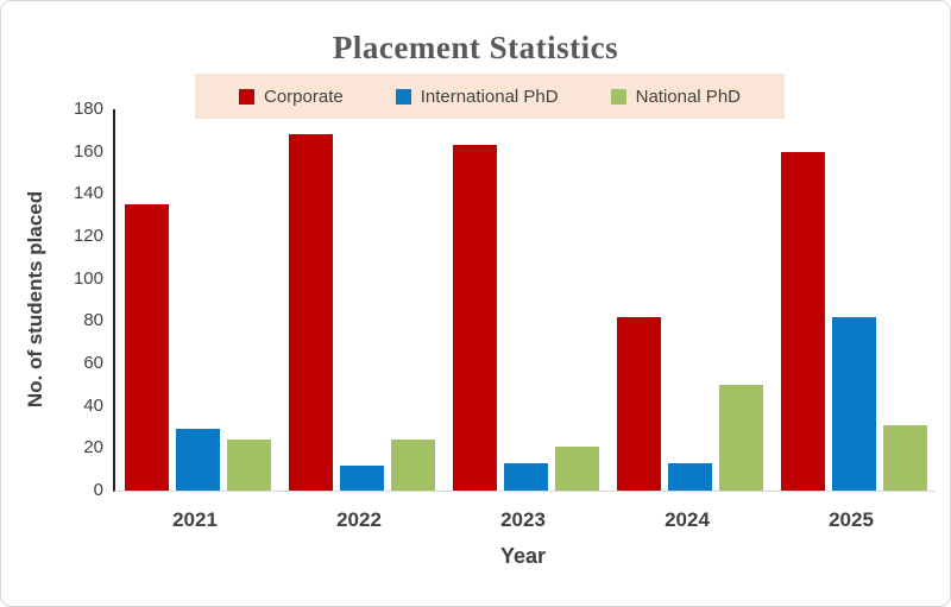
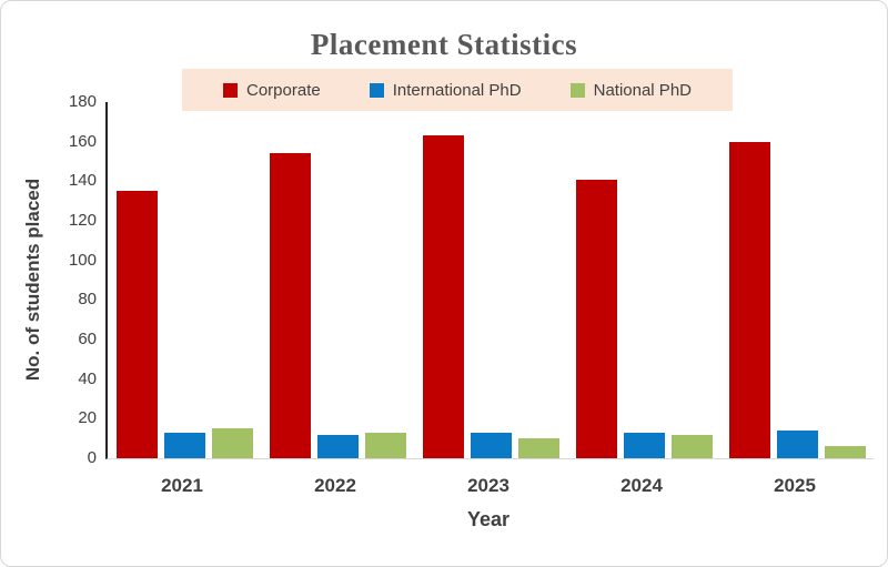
International PhD/2021: 29 -> 13
National PhD/2021: 24 -> 15
Corporate/2022: 168 -> 154
National PhD/2022: 24 -> 13
National PhD/2023: 21 -> 10
Corporate/2024: 82 -> 141
National PhD/2024: 50 -> 12
International PhD/2025: 82 -> 14
National PhD/2025: 31 -> 6
